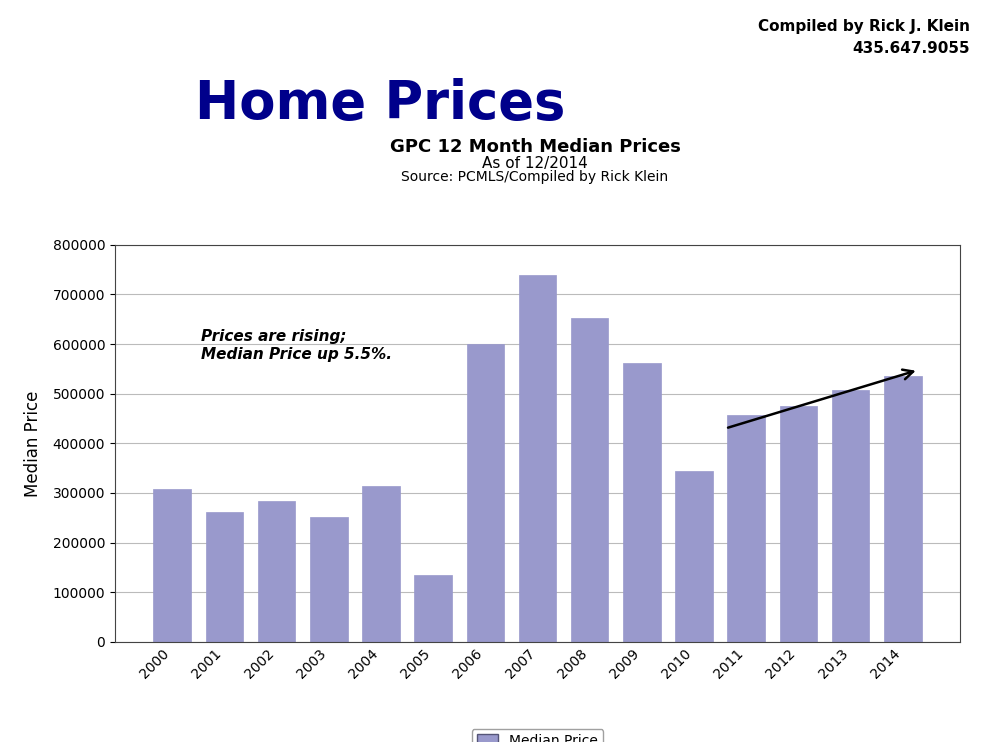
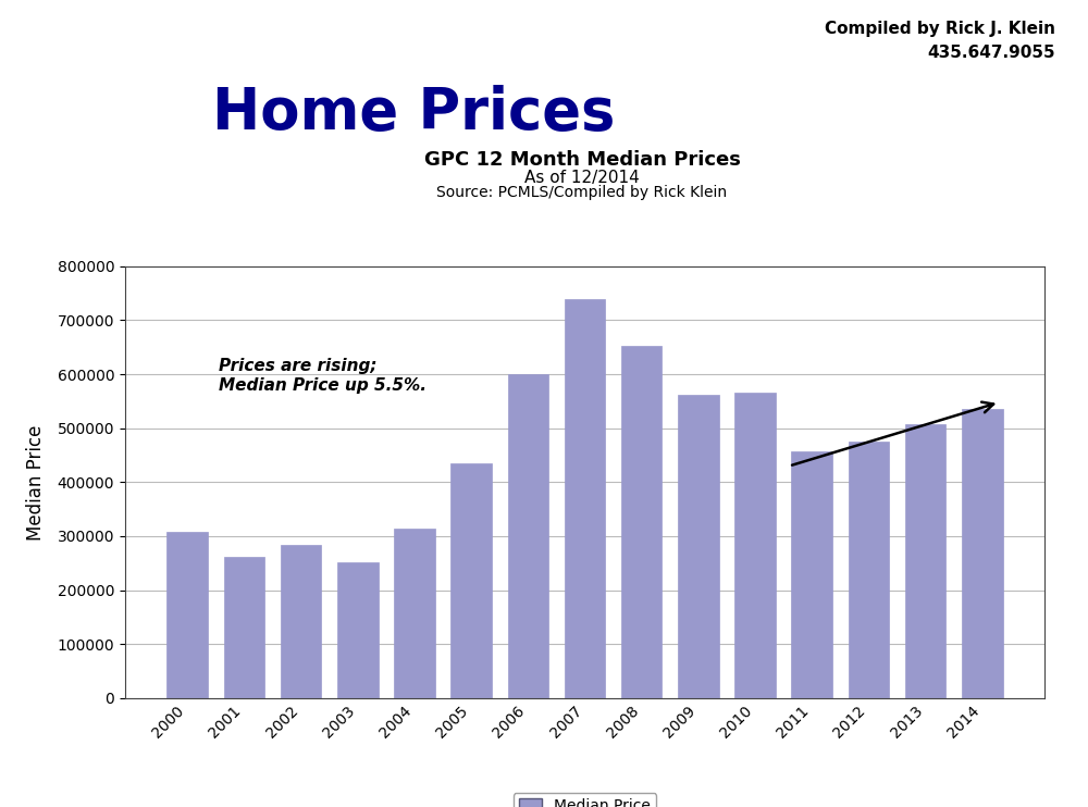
2005: 135000 -> 435000
2010: 345000 -> 565000
